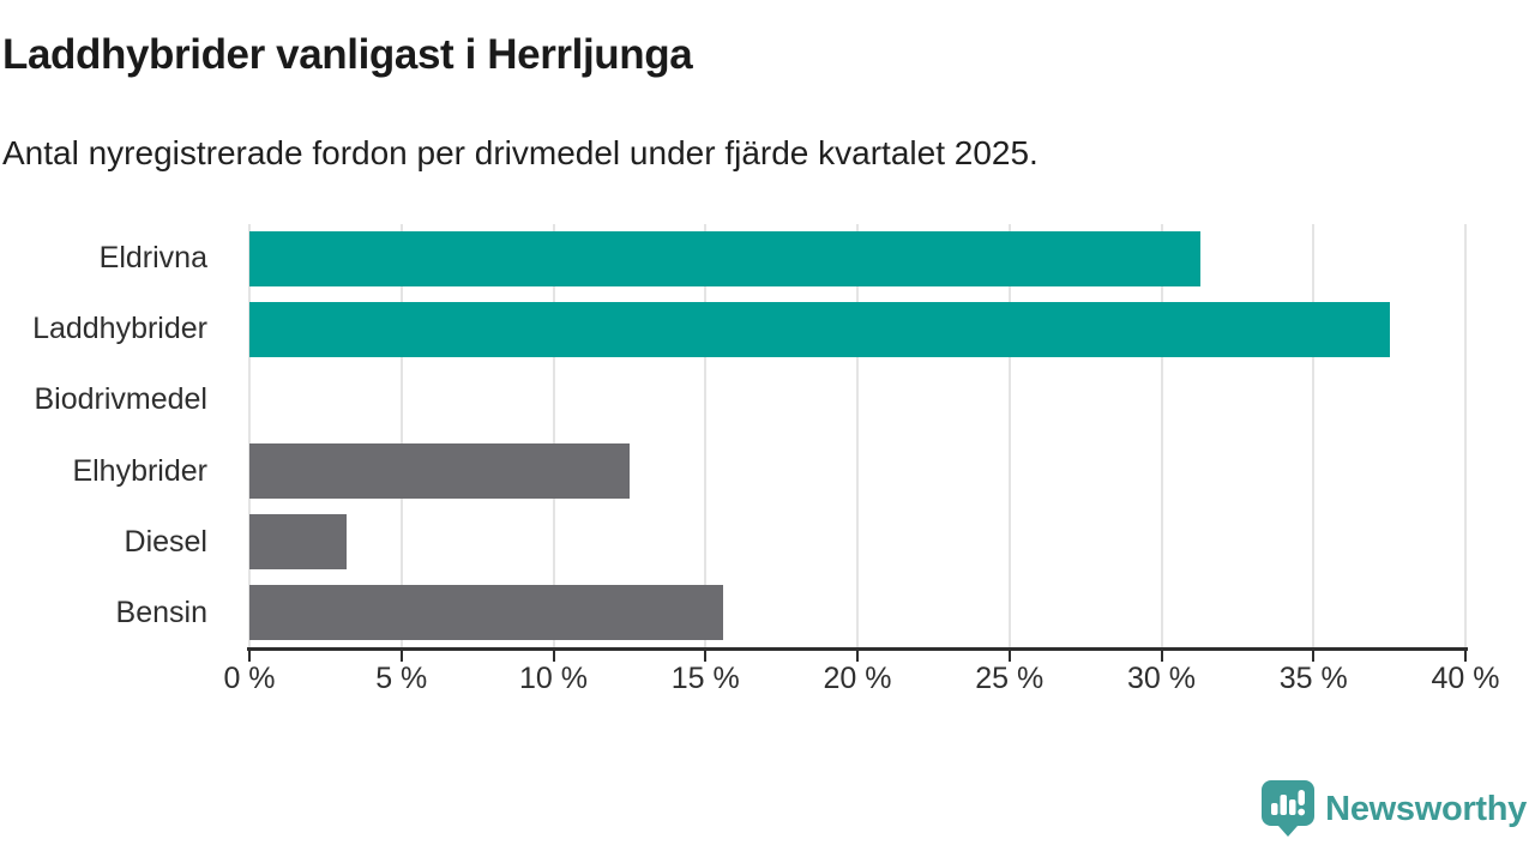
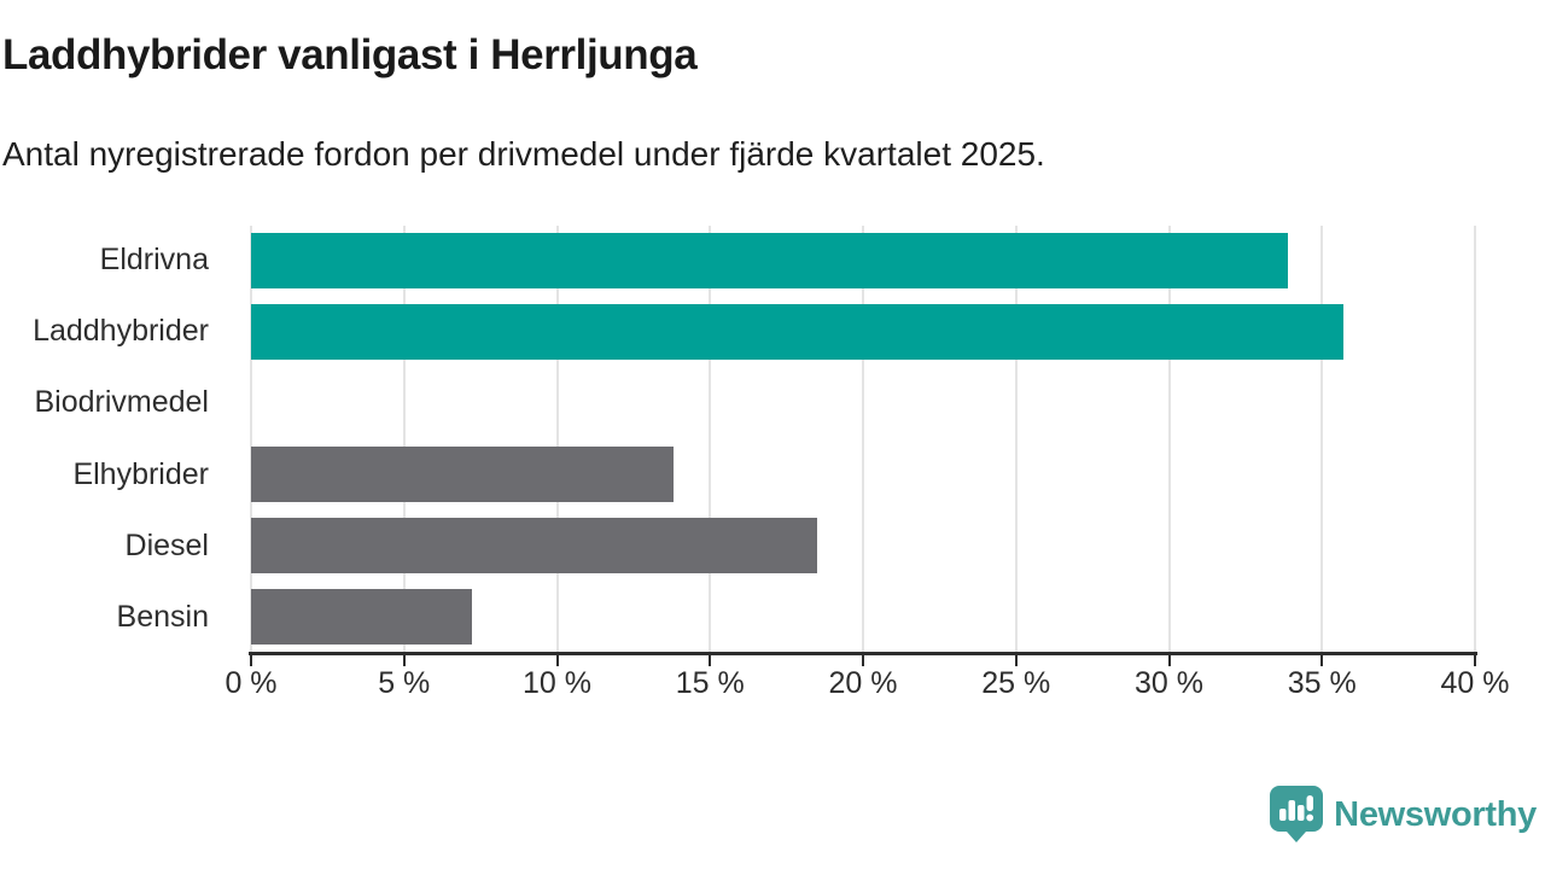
Eldrivna: 31.3% -> 33.9%
Laddhybrider: 37.5% -> 35.7%
Elhybrider: 12.5% -> 13.8%
Diesel: 3.2% -> 18.5%
Bensin: 15.6% -> 7.2%
